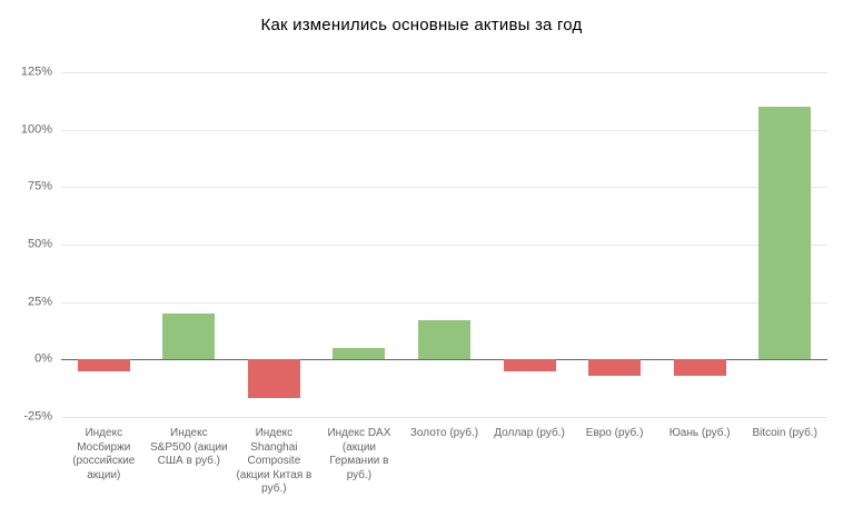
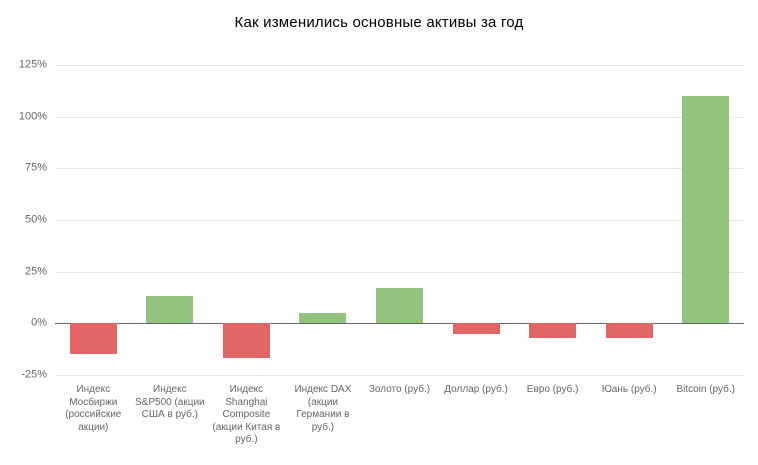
Индекс Мосбиржи (российские акции): -5% -> -15%
Индекс S&P500 (акции США в руб.): 20% -> 13%
